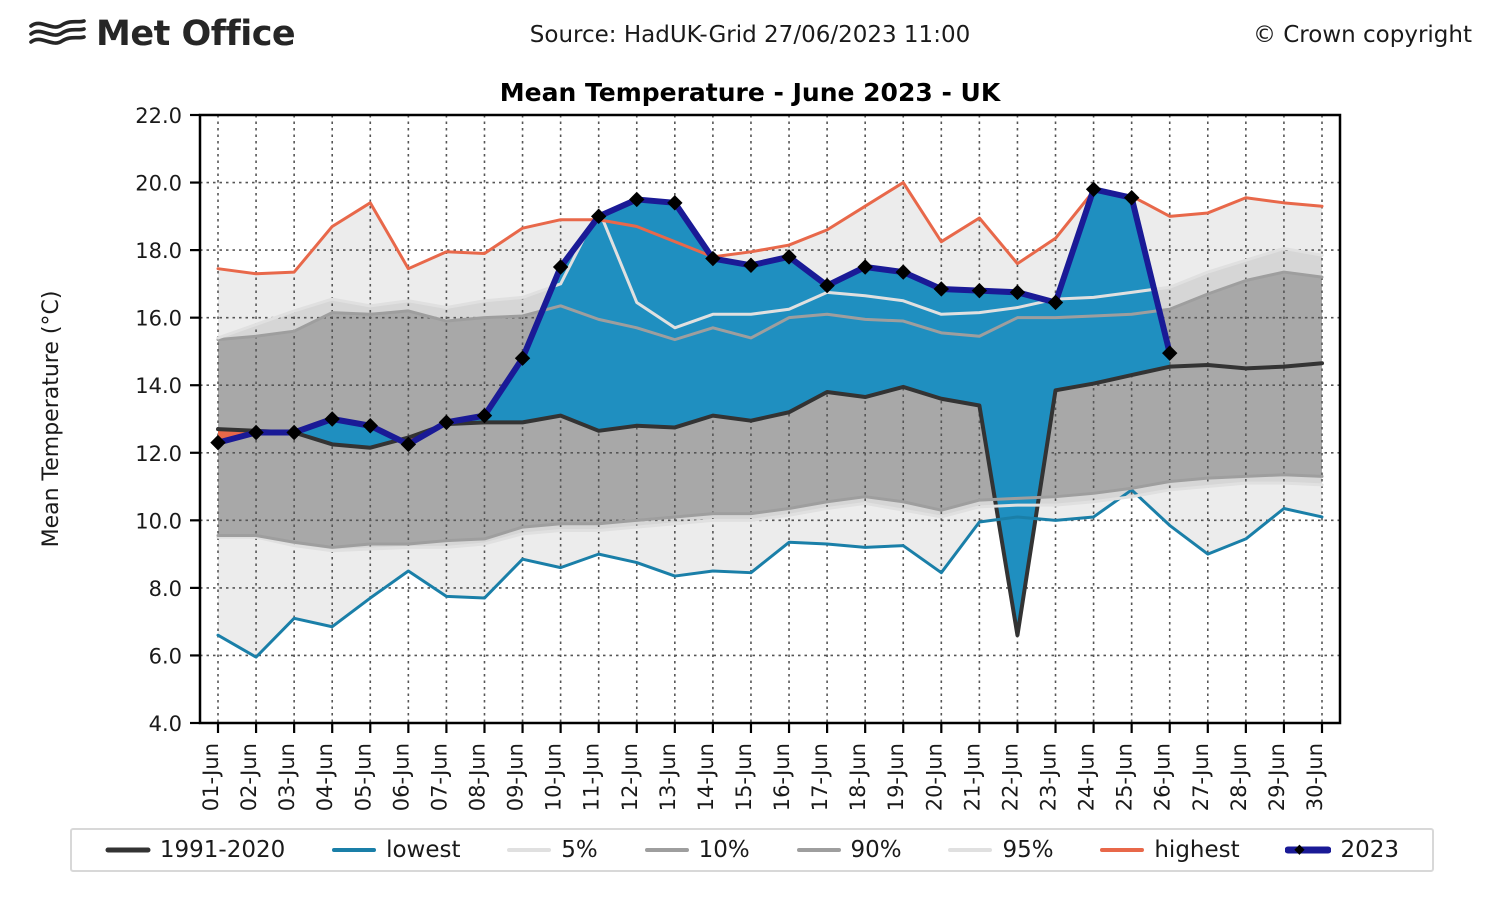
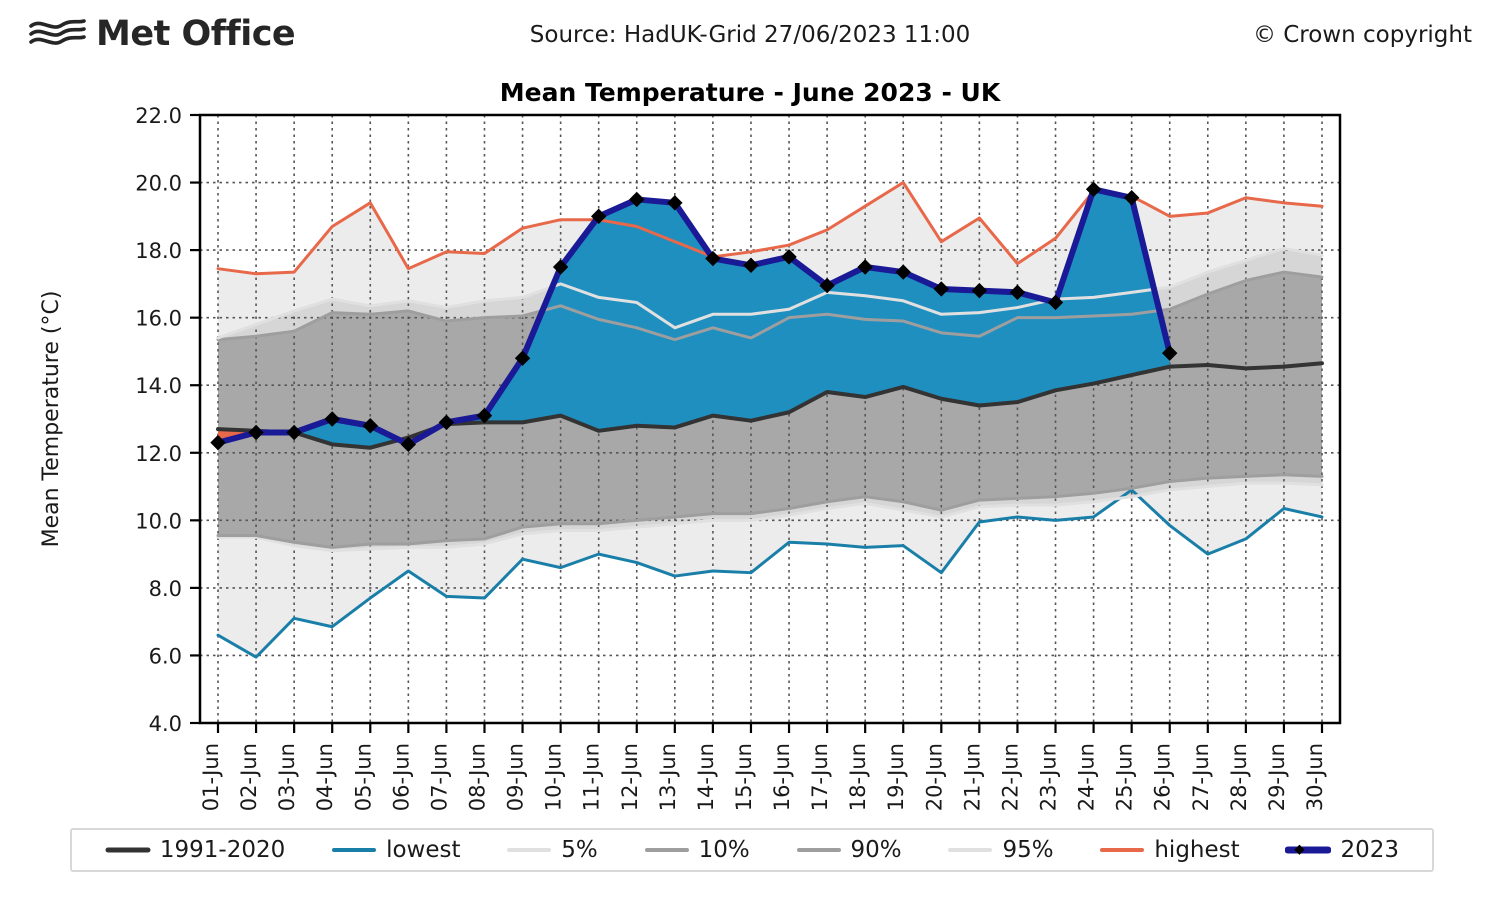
95%/11-Jun: 19.2 -> 16.6
1991-2020/22-Jun: 6.6 -> 13.5
